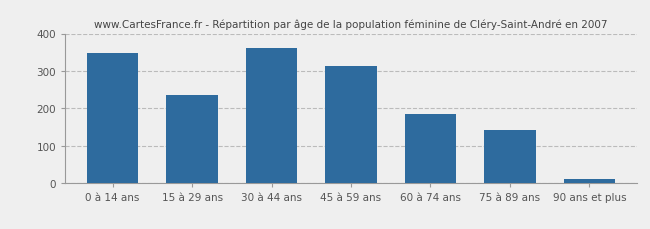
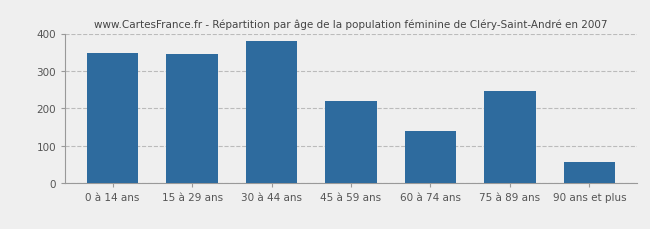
15 à 29 ans: 236 -> 345
30 à 44 ans: 360 -> 380
45 à 59 ans: 314 -> 220
60 à 74 ans: 184 -> 140
75 à 89 ans: 143 -> 245
90 ans et plus: 10 -> 55
